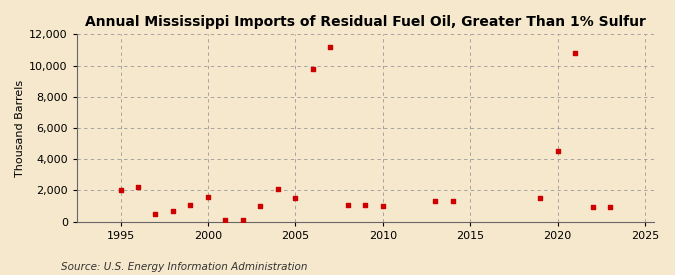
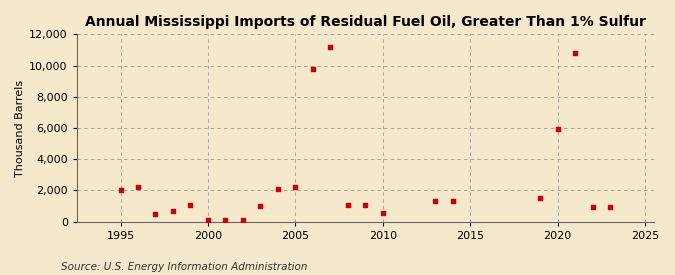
2000: 1,600 -> 100
2005: 1,500 -> 2,200
2010: 1,000 -> 600
2020: 4,500 -> 6,000
